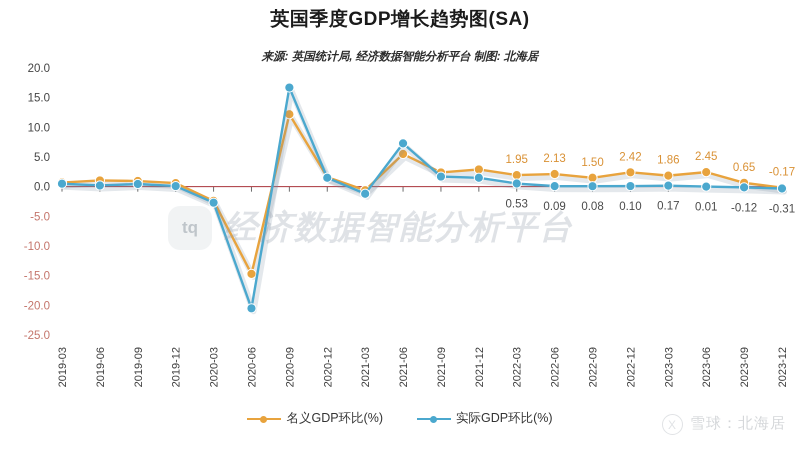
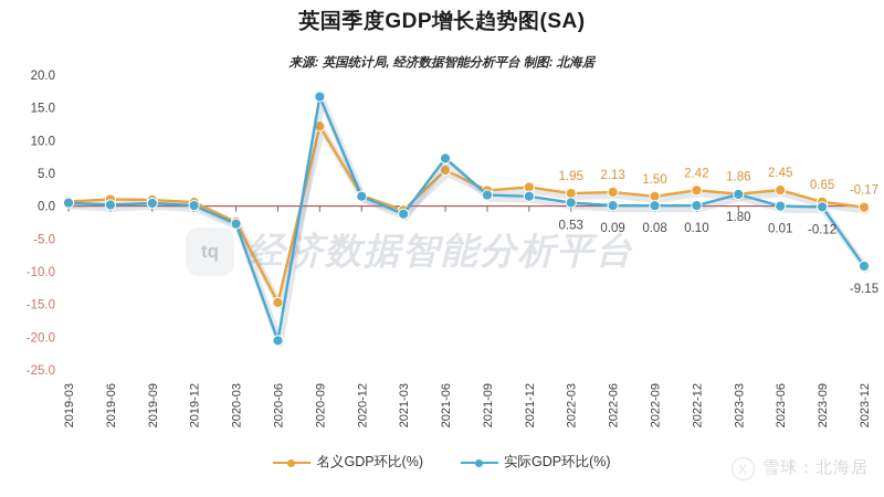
实际GDP环比(%)/2023-03: 0.17 -> 1.80
实际GDP环比(%)/2023-12: -0.31 -> -9.15
